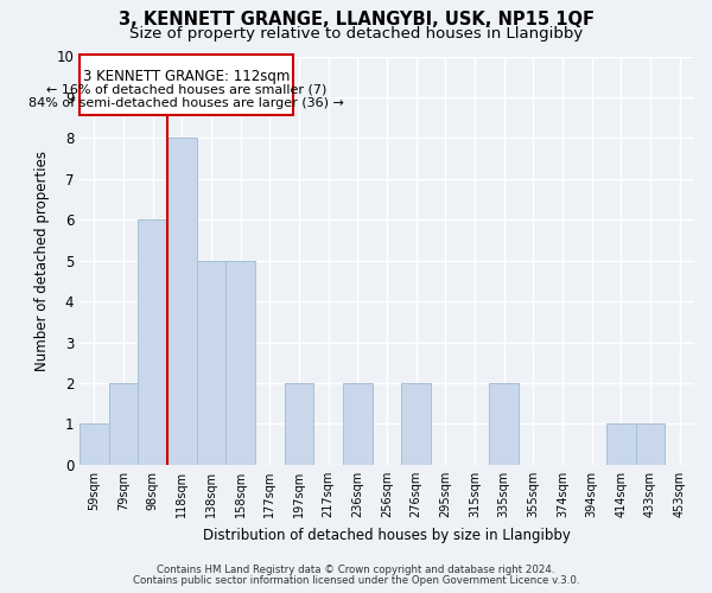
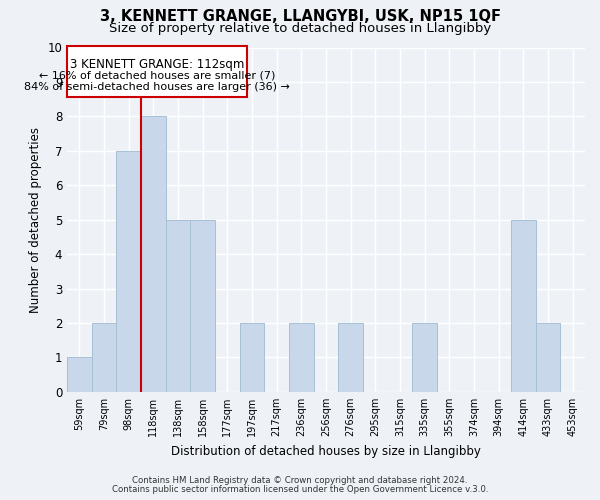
98sqm: 6 -> 7
414sqm: 1 -> 5
433sqm: 1 -> 2
